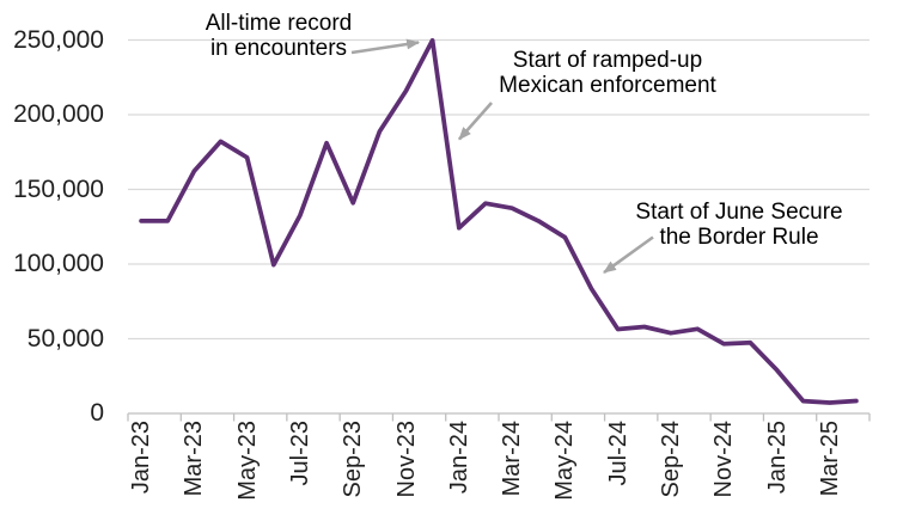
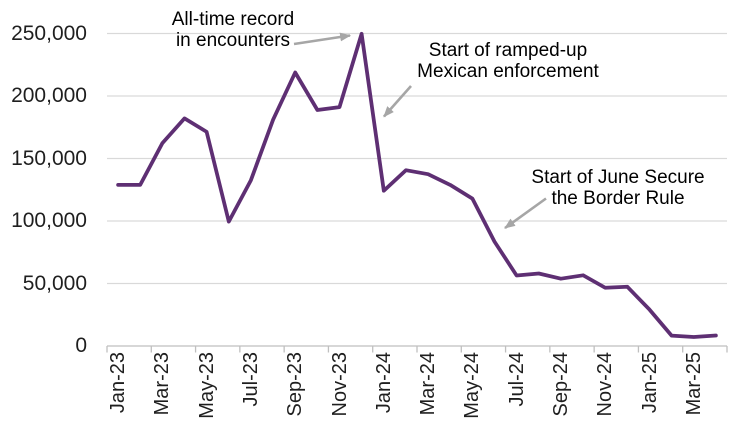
Sep-23: 141000 -> 219000
Nov-23: 216000 -> 191000
